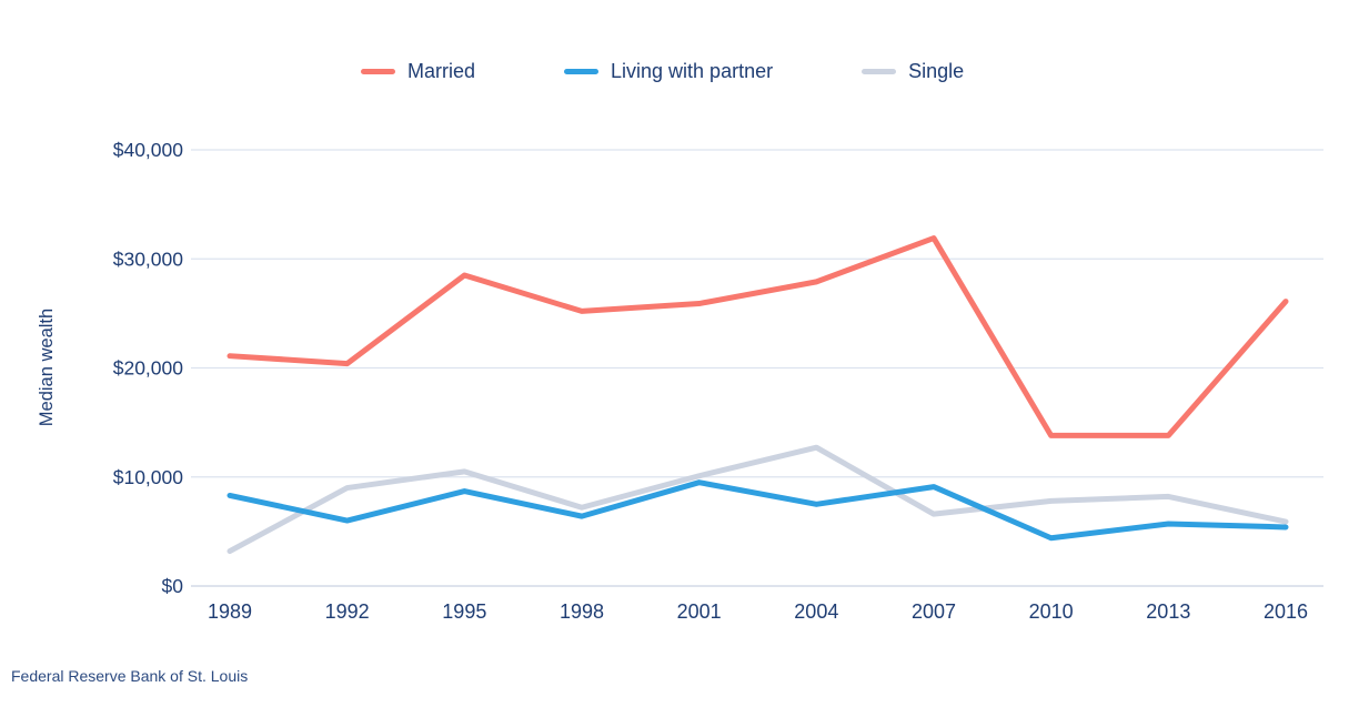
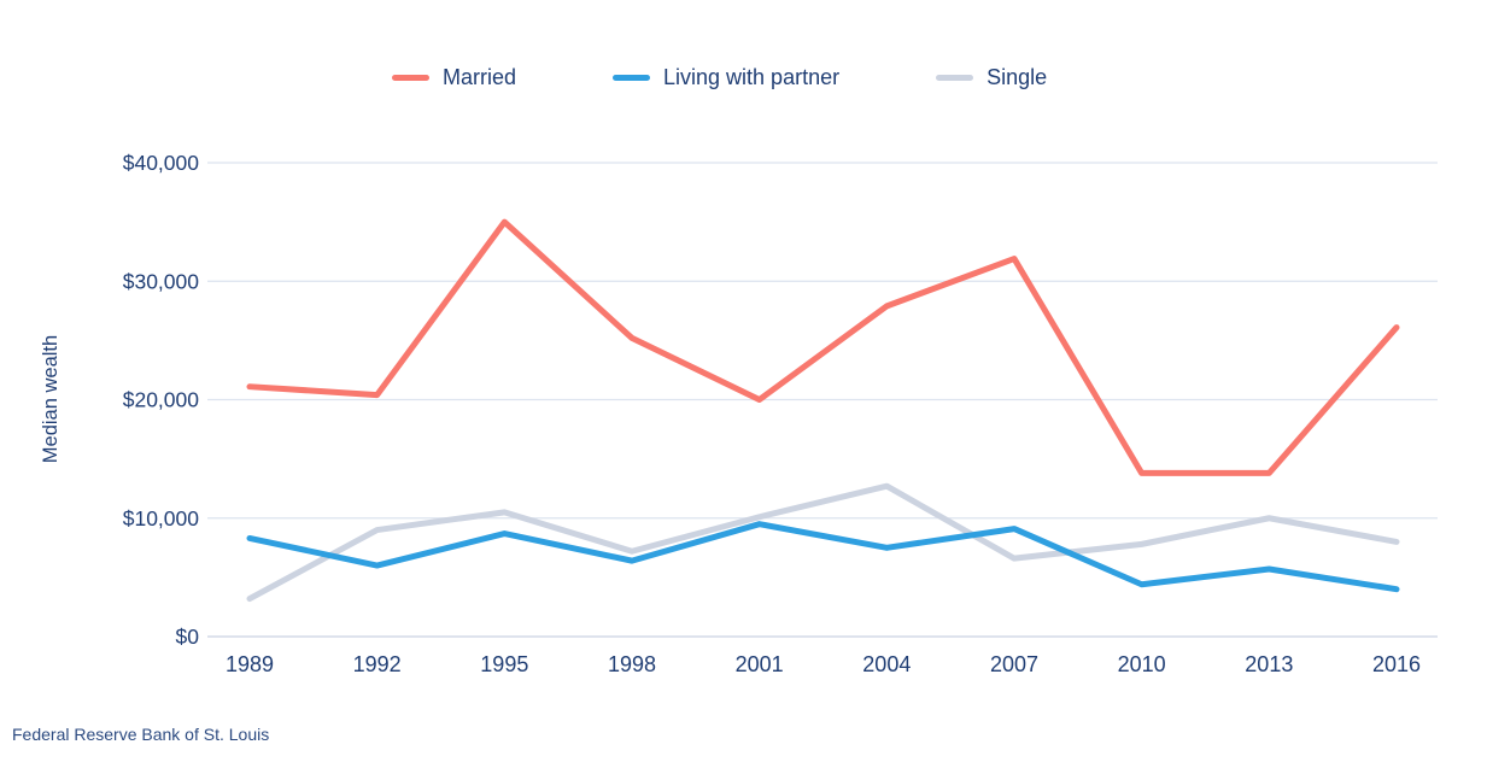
Married/1995: $28000 -> $35000
Married/2001: $26000 -> $20000
Single/2013: $8000 -> $10000
Living with partner/2016: $5000 -> $4000
Single/2016: $6000 -> $8000
